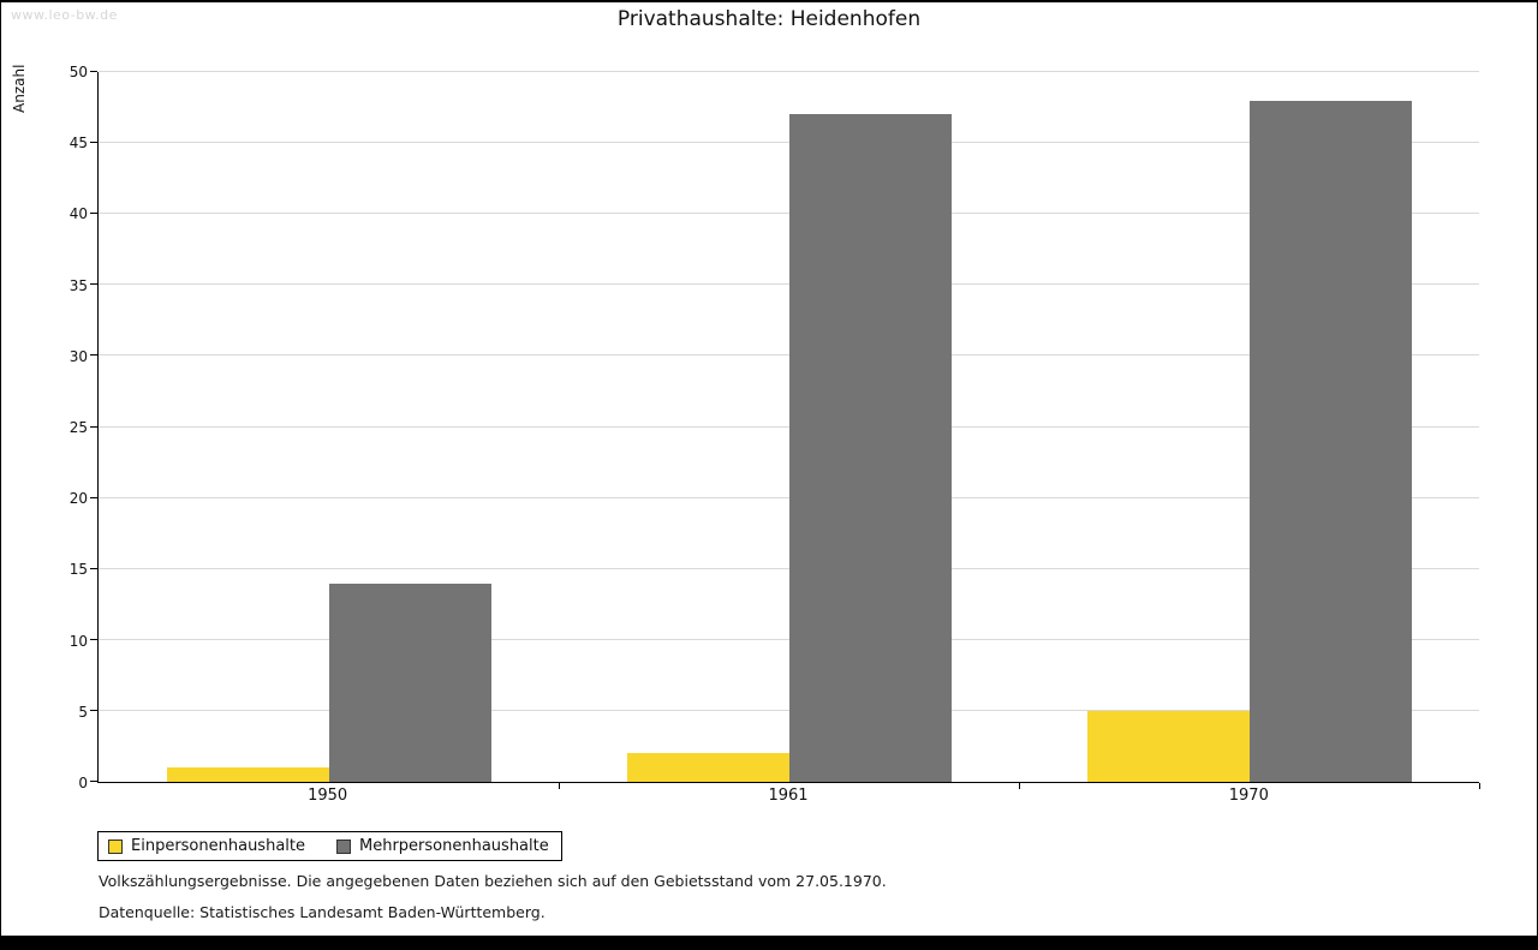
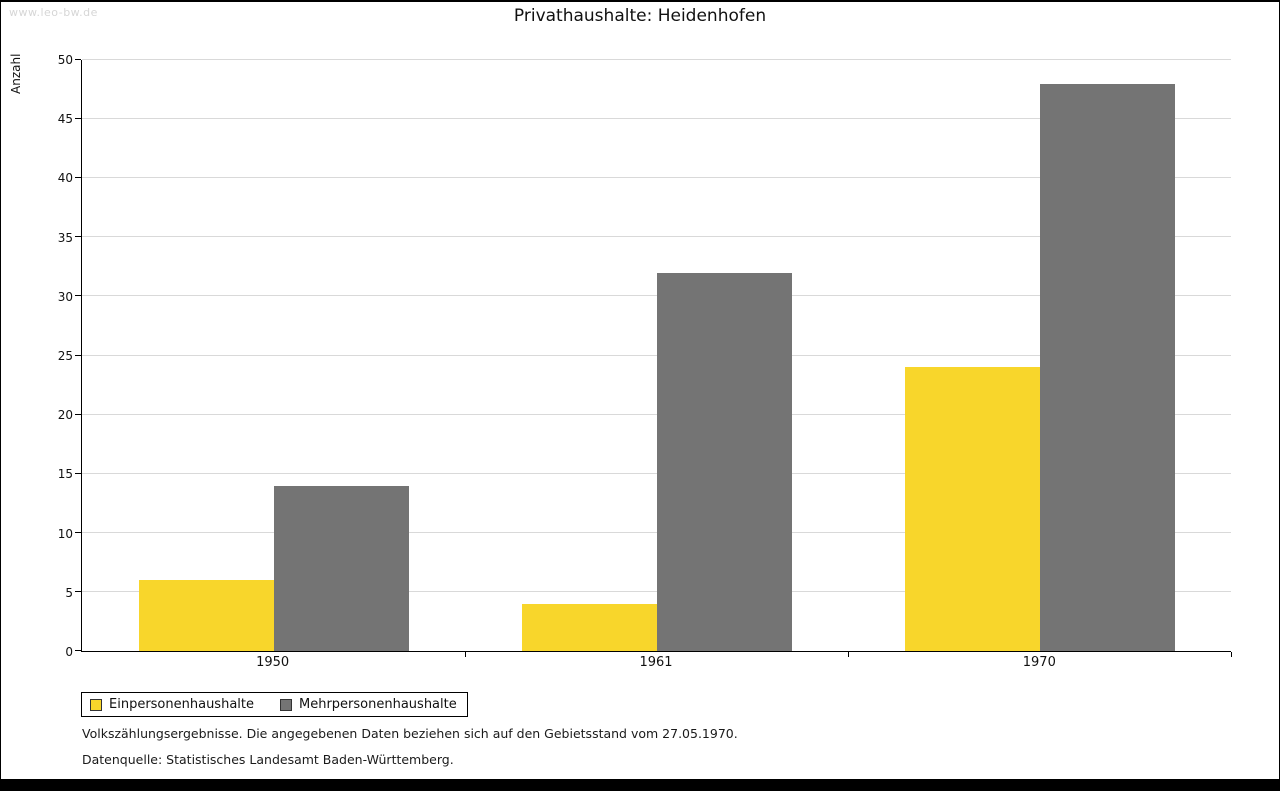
Einpersonenhaushalte/1950: 1 -> 6
Einpersonenhaushalte/1961: 2 -> 4
Mehrpersonenhaushalte/1961: 47 -> 32
Einpersonenhaushalte/1970: 5 -> 24
